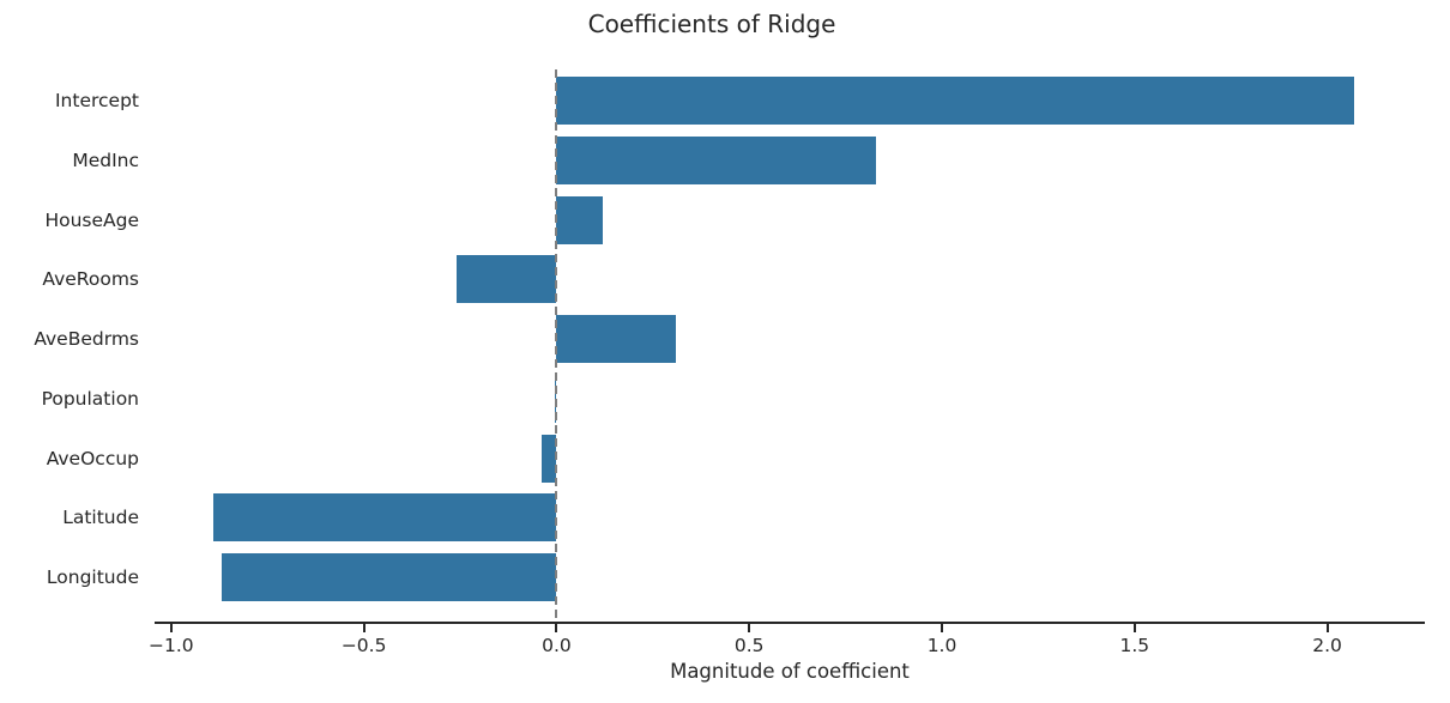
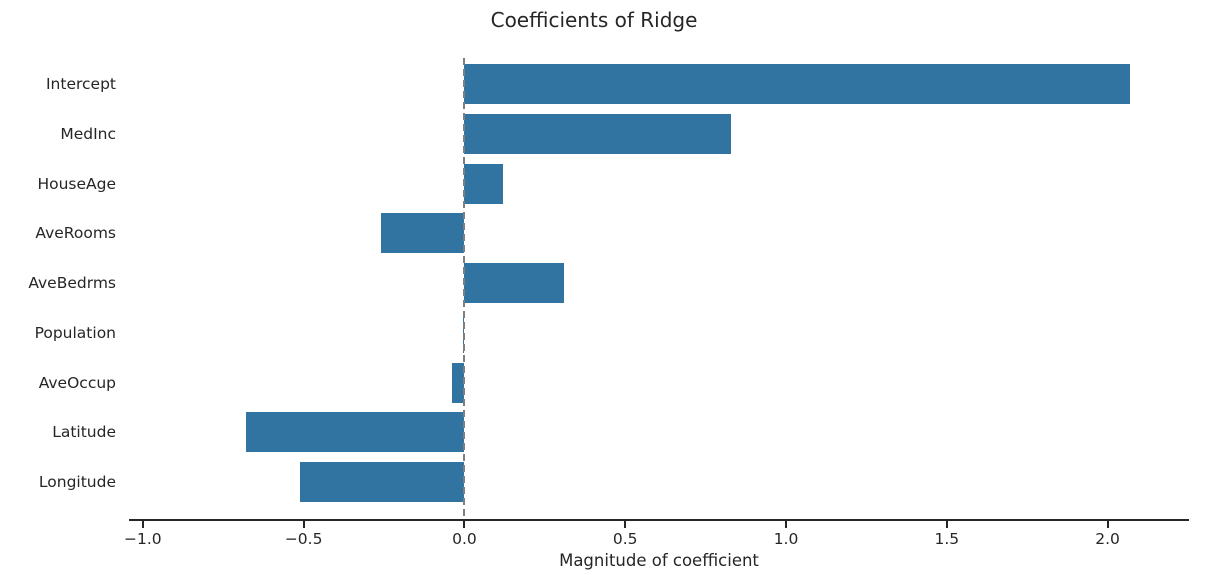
Latitude: -0.89 -> -0.68
Longitude: -0.87 -> -0.51
